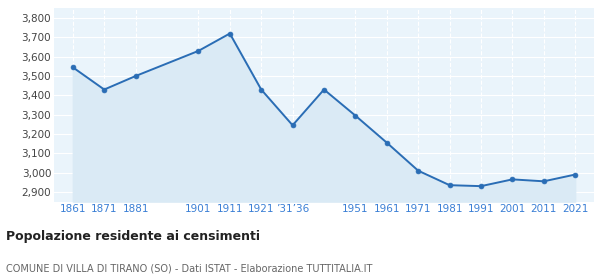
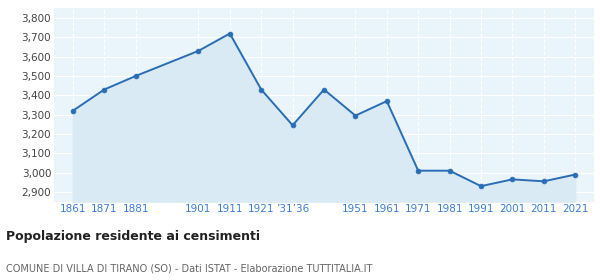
1861: 3,540 -> 3,320
1961: 3,160 -> 3,370
1981: 2,940 -> 3,010
